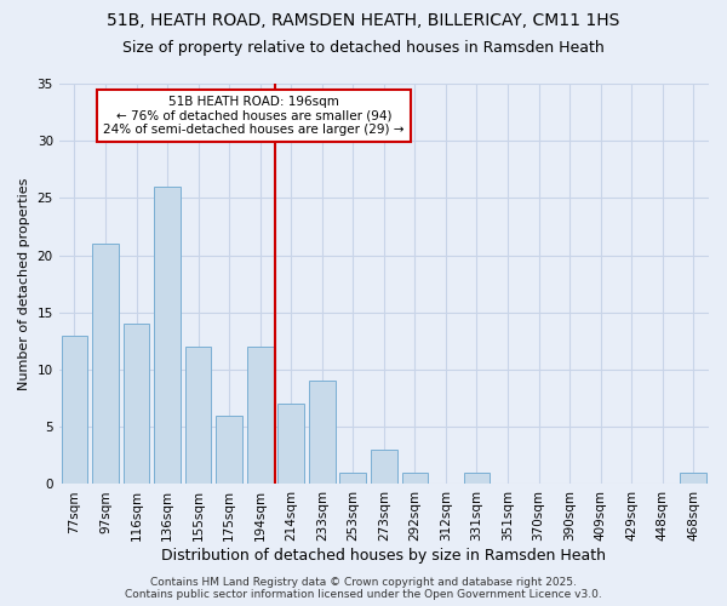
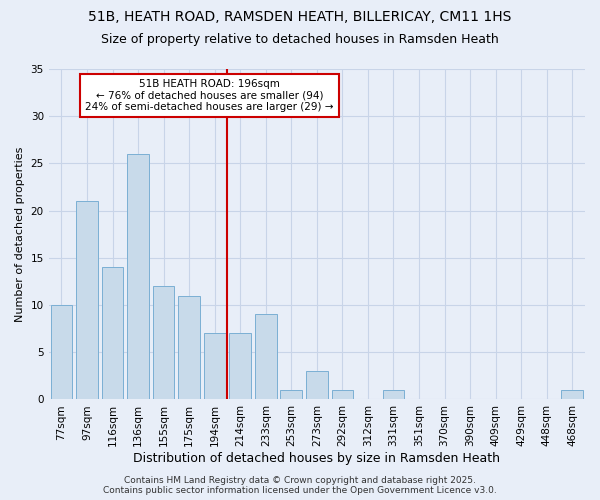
77sqm: 13 -> 10
175sqm: 6 -> 11
194sqm: 12 -> 7
